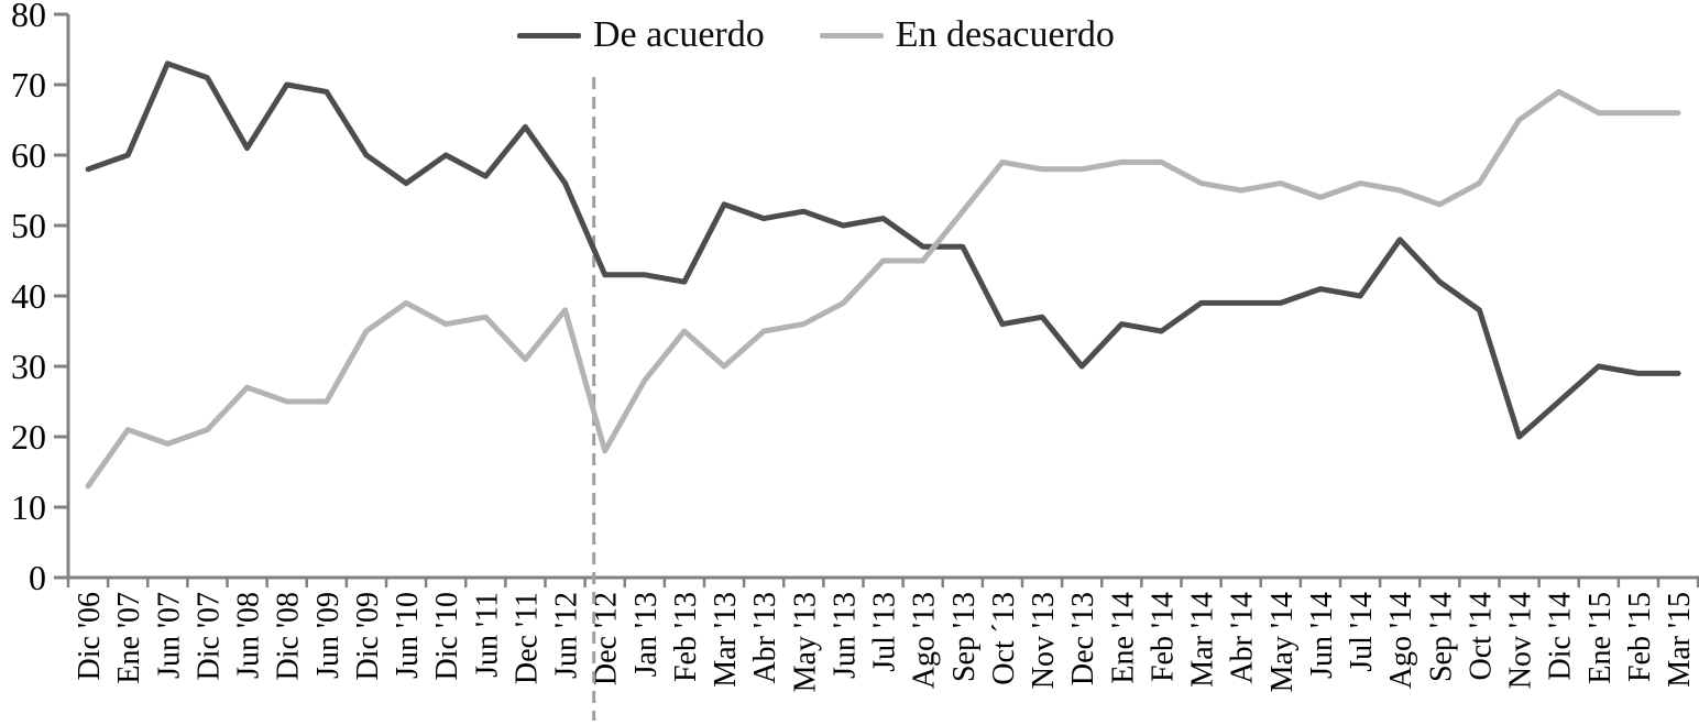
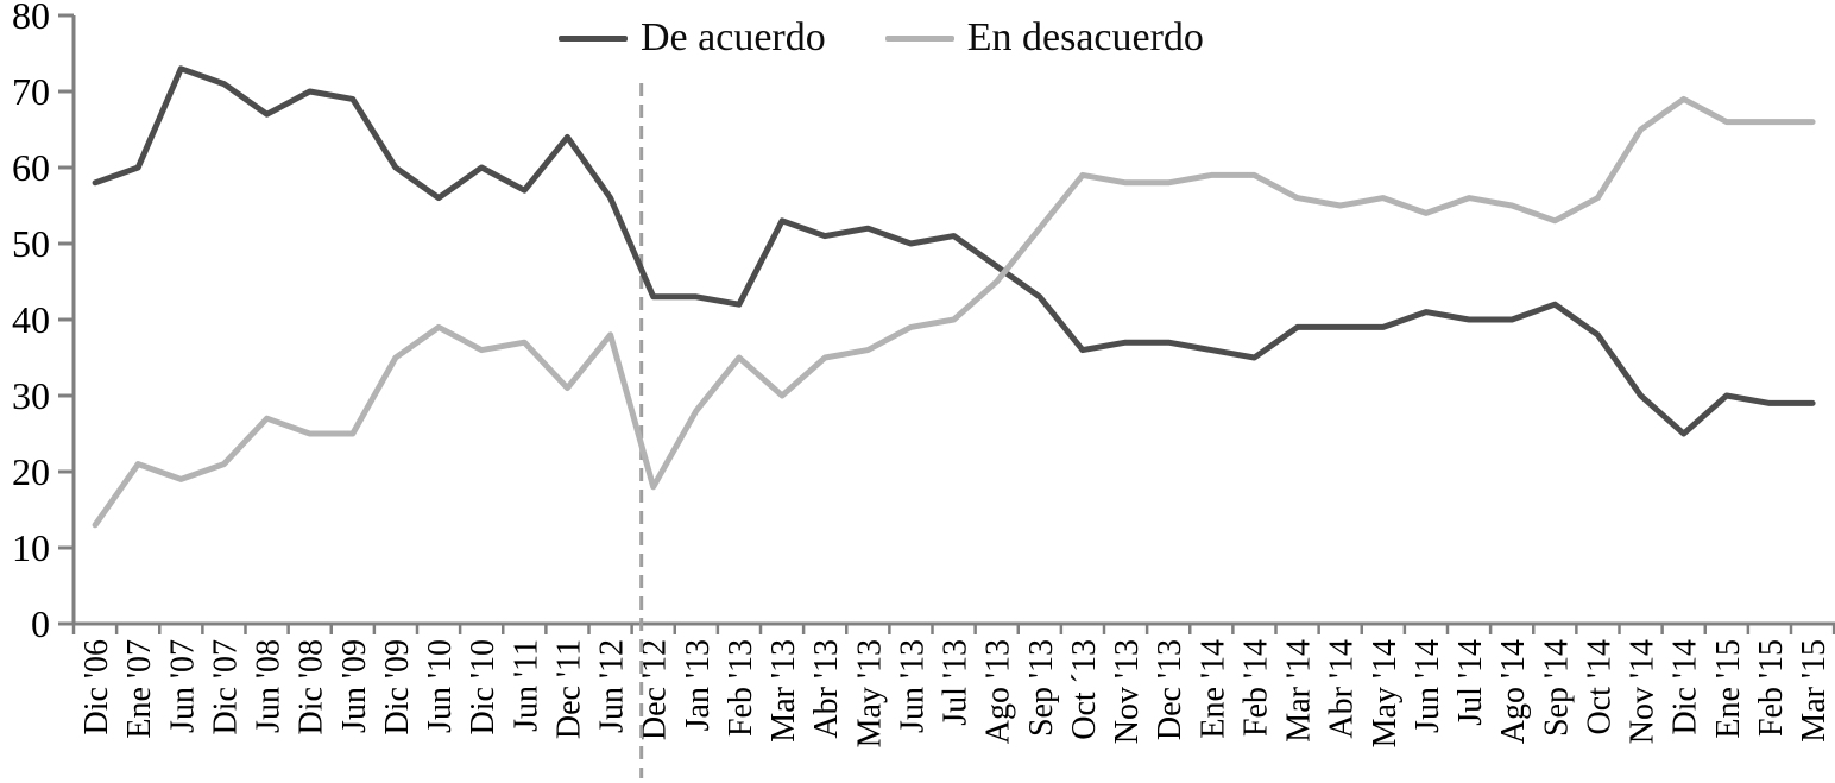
De acuerdo/Jun '08: 61 -> 67
En desacuerdo/Jul '13: 45 -> 40
De acuerdo/Sep '13: 47 -> 43
De acuerdo/Dec '13: 30 -> 37
De acuerdo/Ago '14: 48 -> 40
De acuerdo/Nov '14: 20 -> 30
